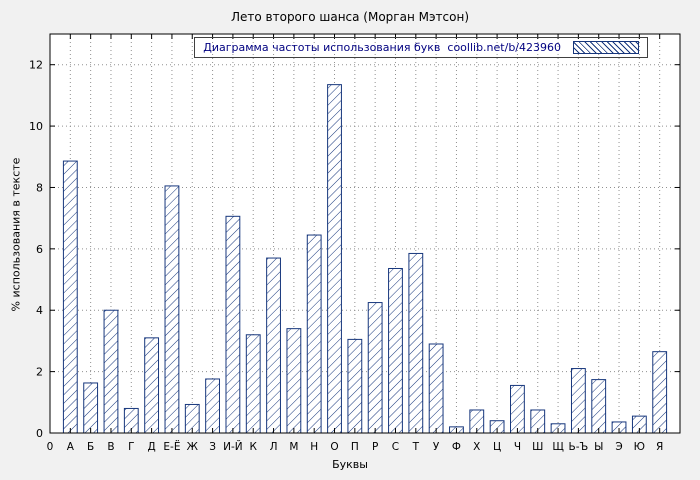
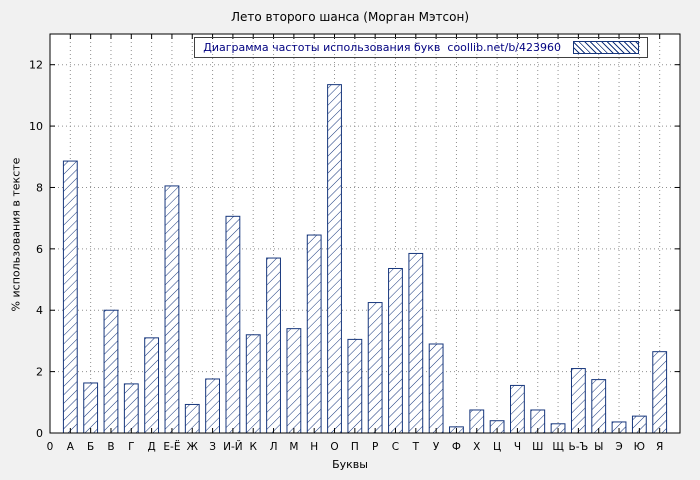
Г: 0.8 -> 1.6
